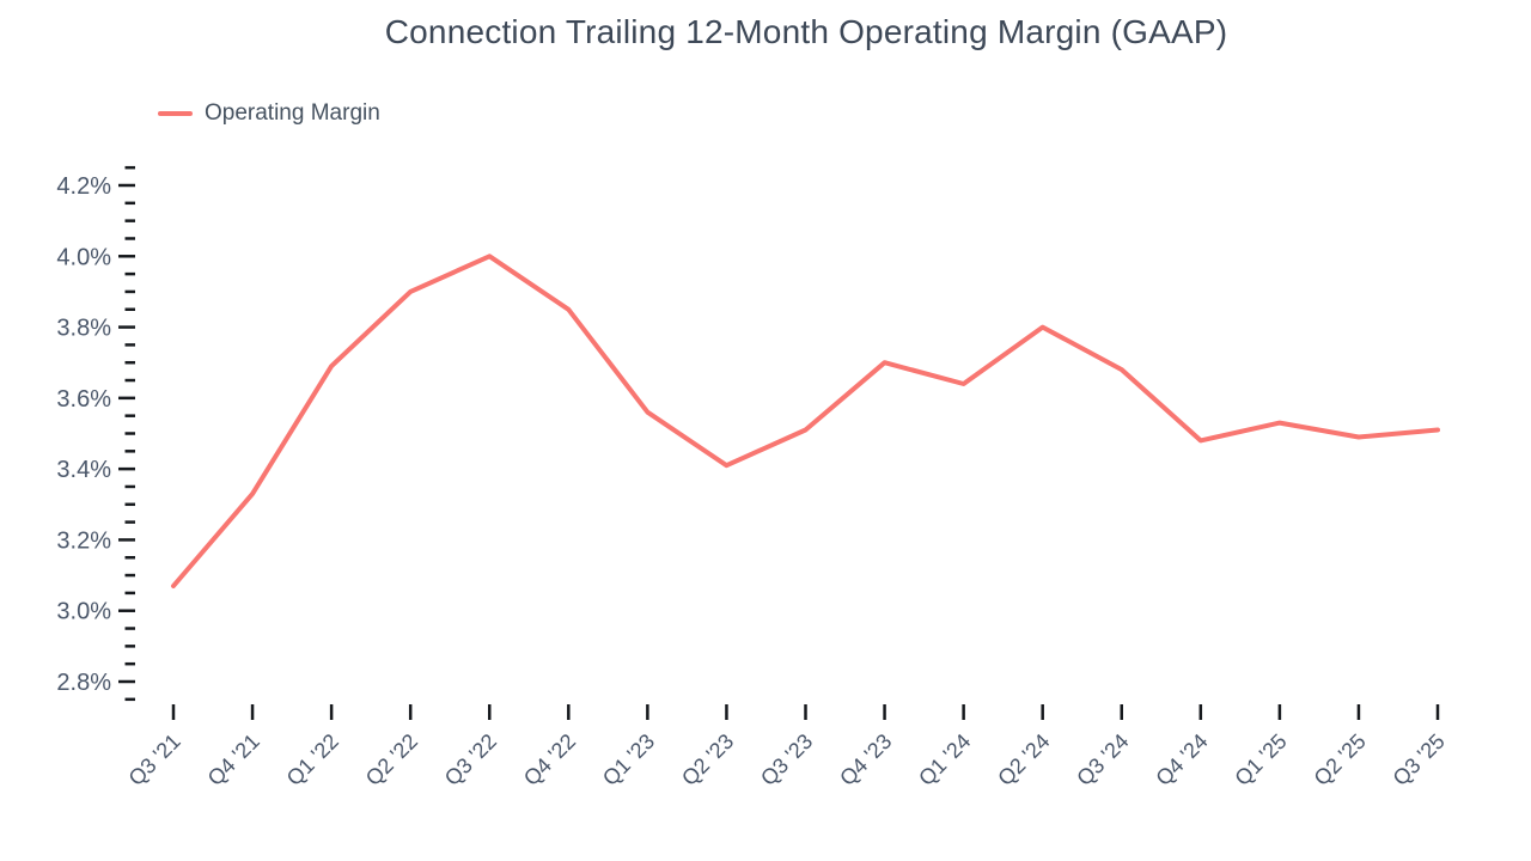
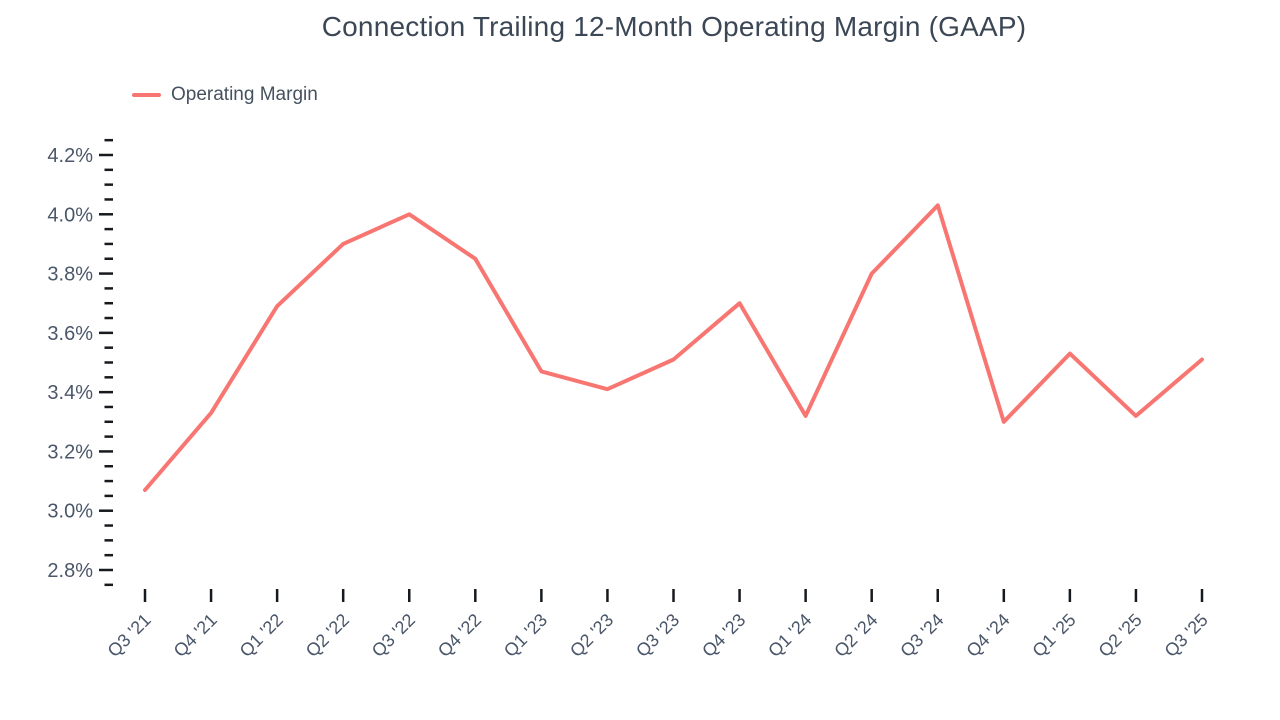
Q1 '23: 3.56% -> 3.47%
Q1 '24: 3.64% -> 3.32%
Q3 '24: 3.68% -> 4.03%
Q4 '24: 3.48% -> 3.30%
Q2 '25: 3.49% -> 3.32%
